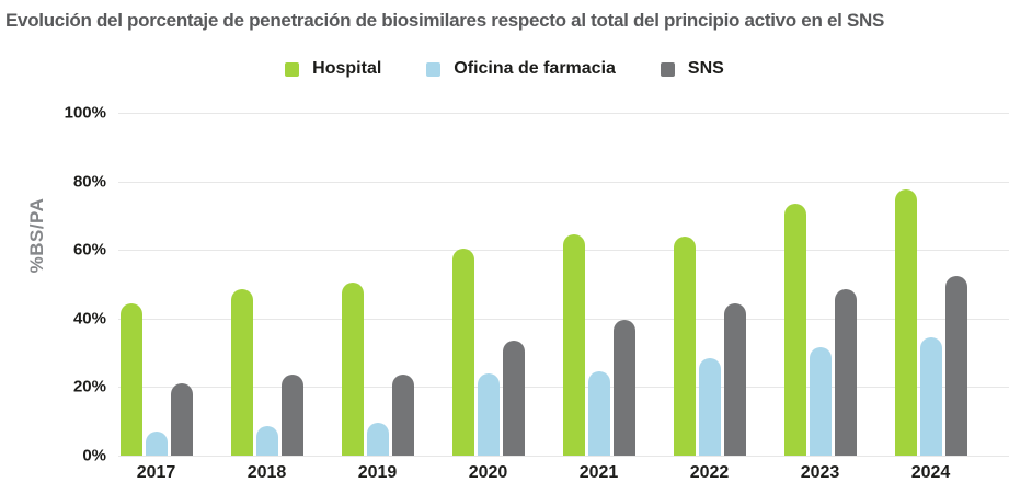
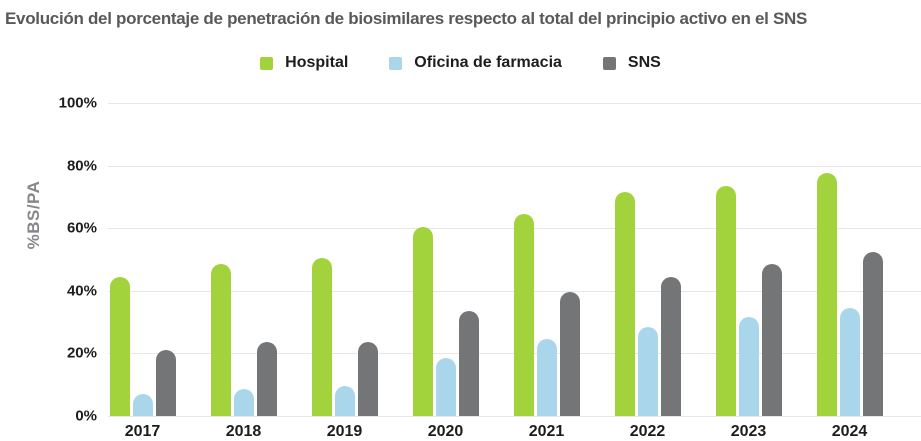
Oficina de farmacia/2020: 24% -> 18%
Hospital/2022: 64% -> 72%
